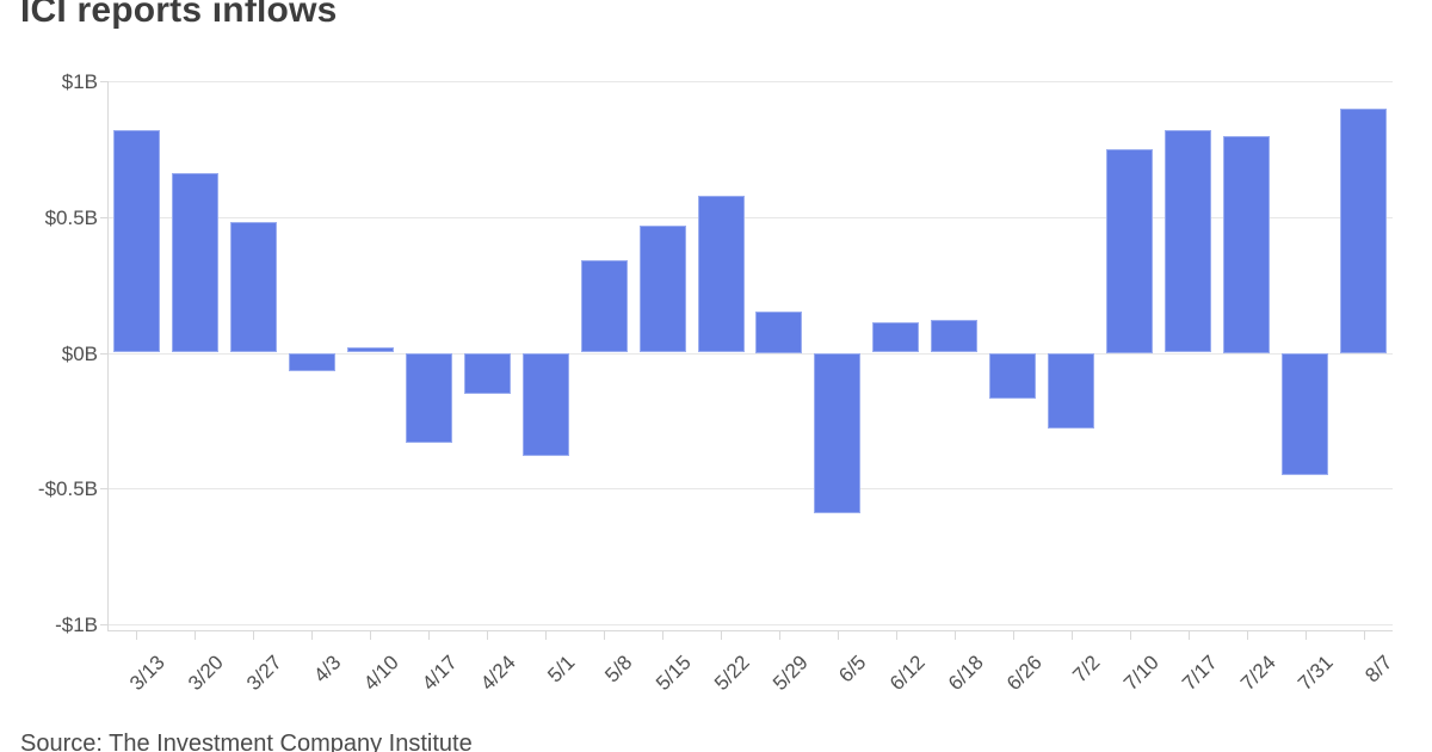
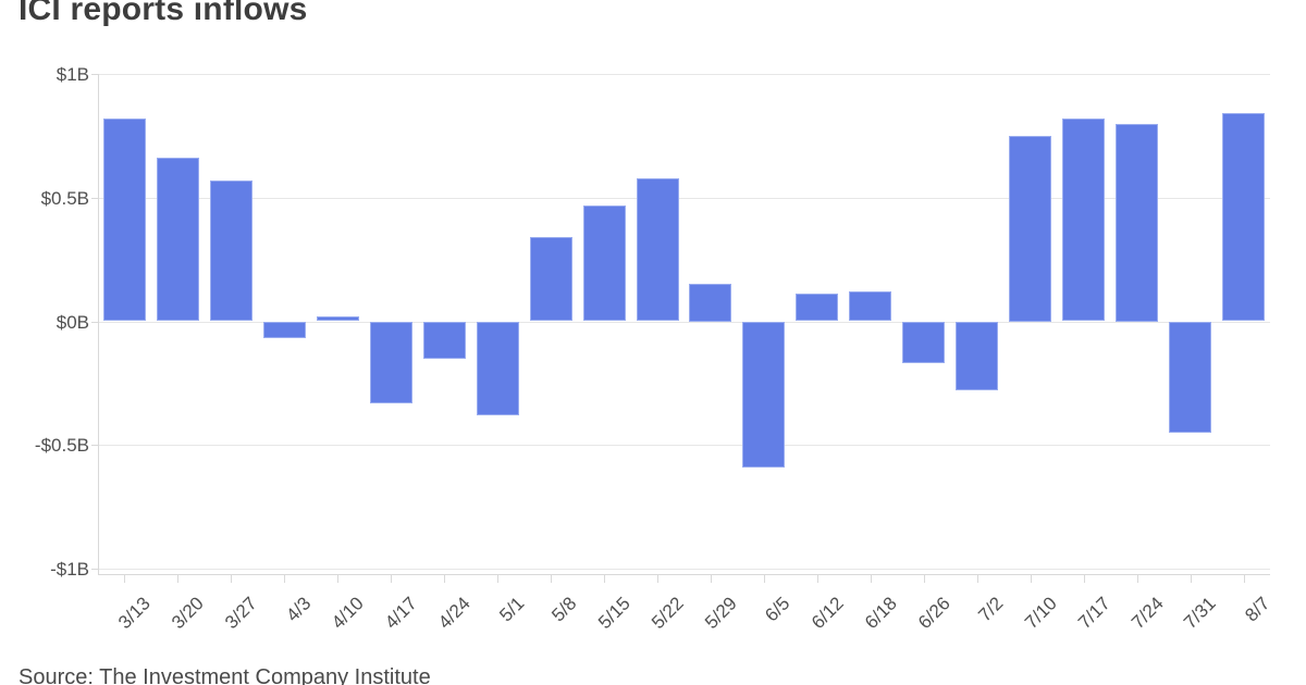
3/27: $0.48B -> $0.57B
8/7: $0.90B -> $0.84B
